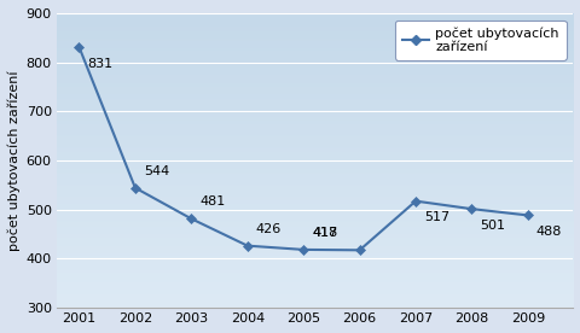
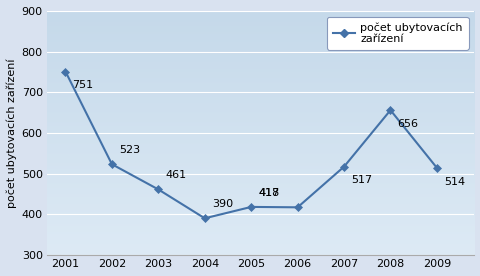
2001: 831 -> 751
2002: 544 -> 523
2003: 481 -> 461
2004: 426 -> 390
2008: 501 -> 656
2009: 488 -> 514
